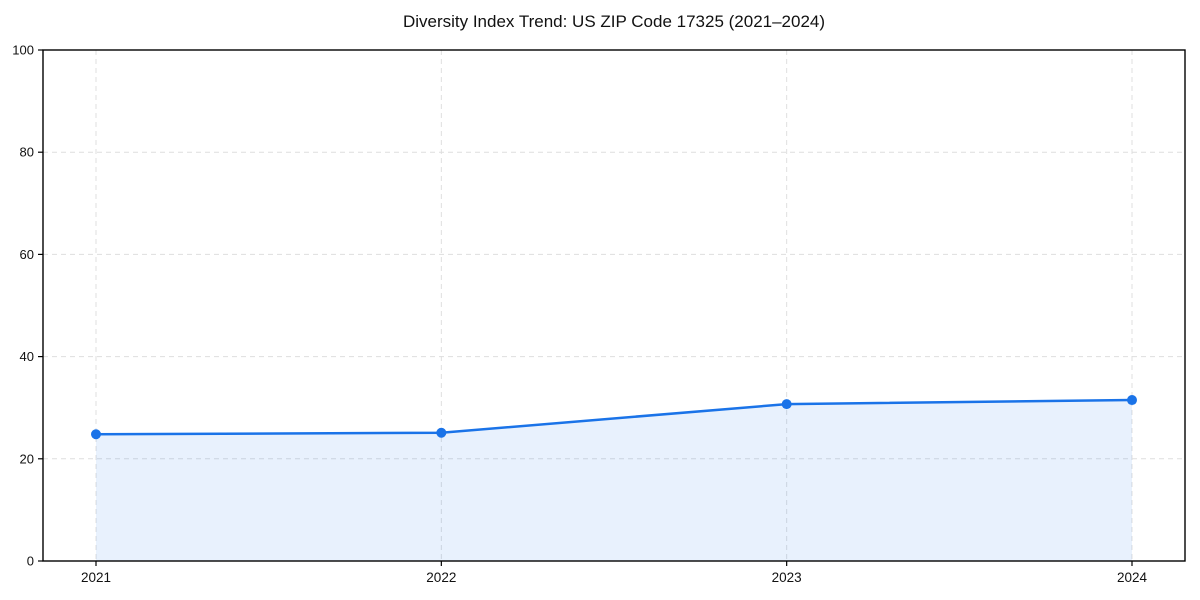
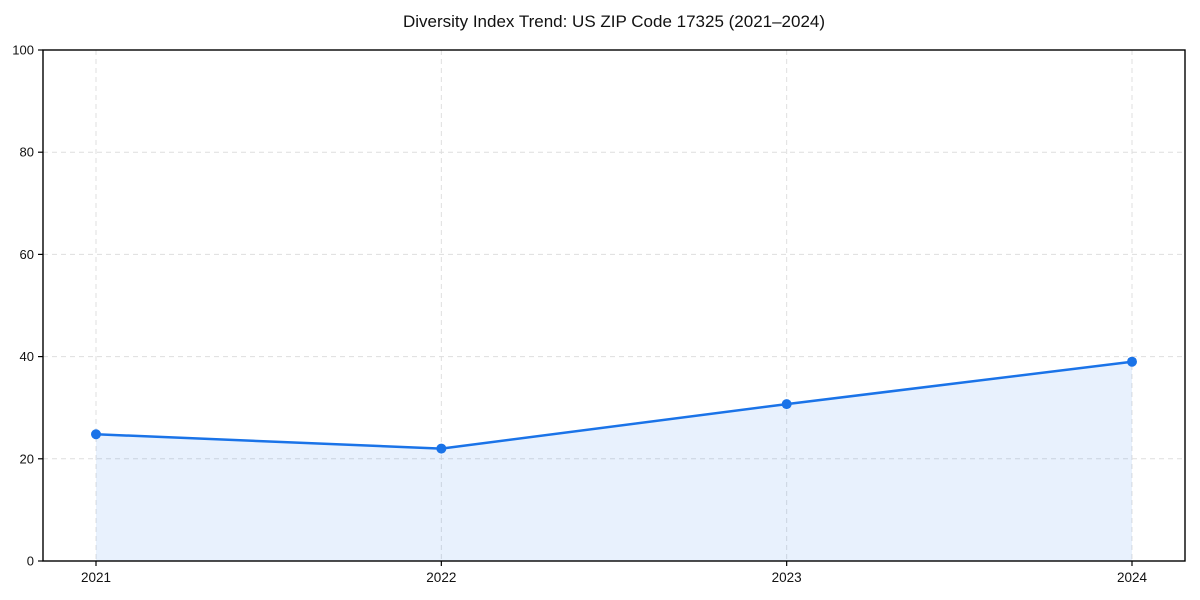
2022: 25 -> 22
2024: 32 -> 39
